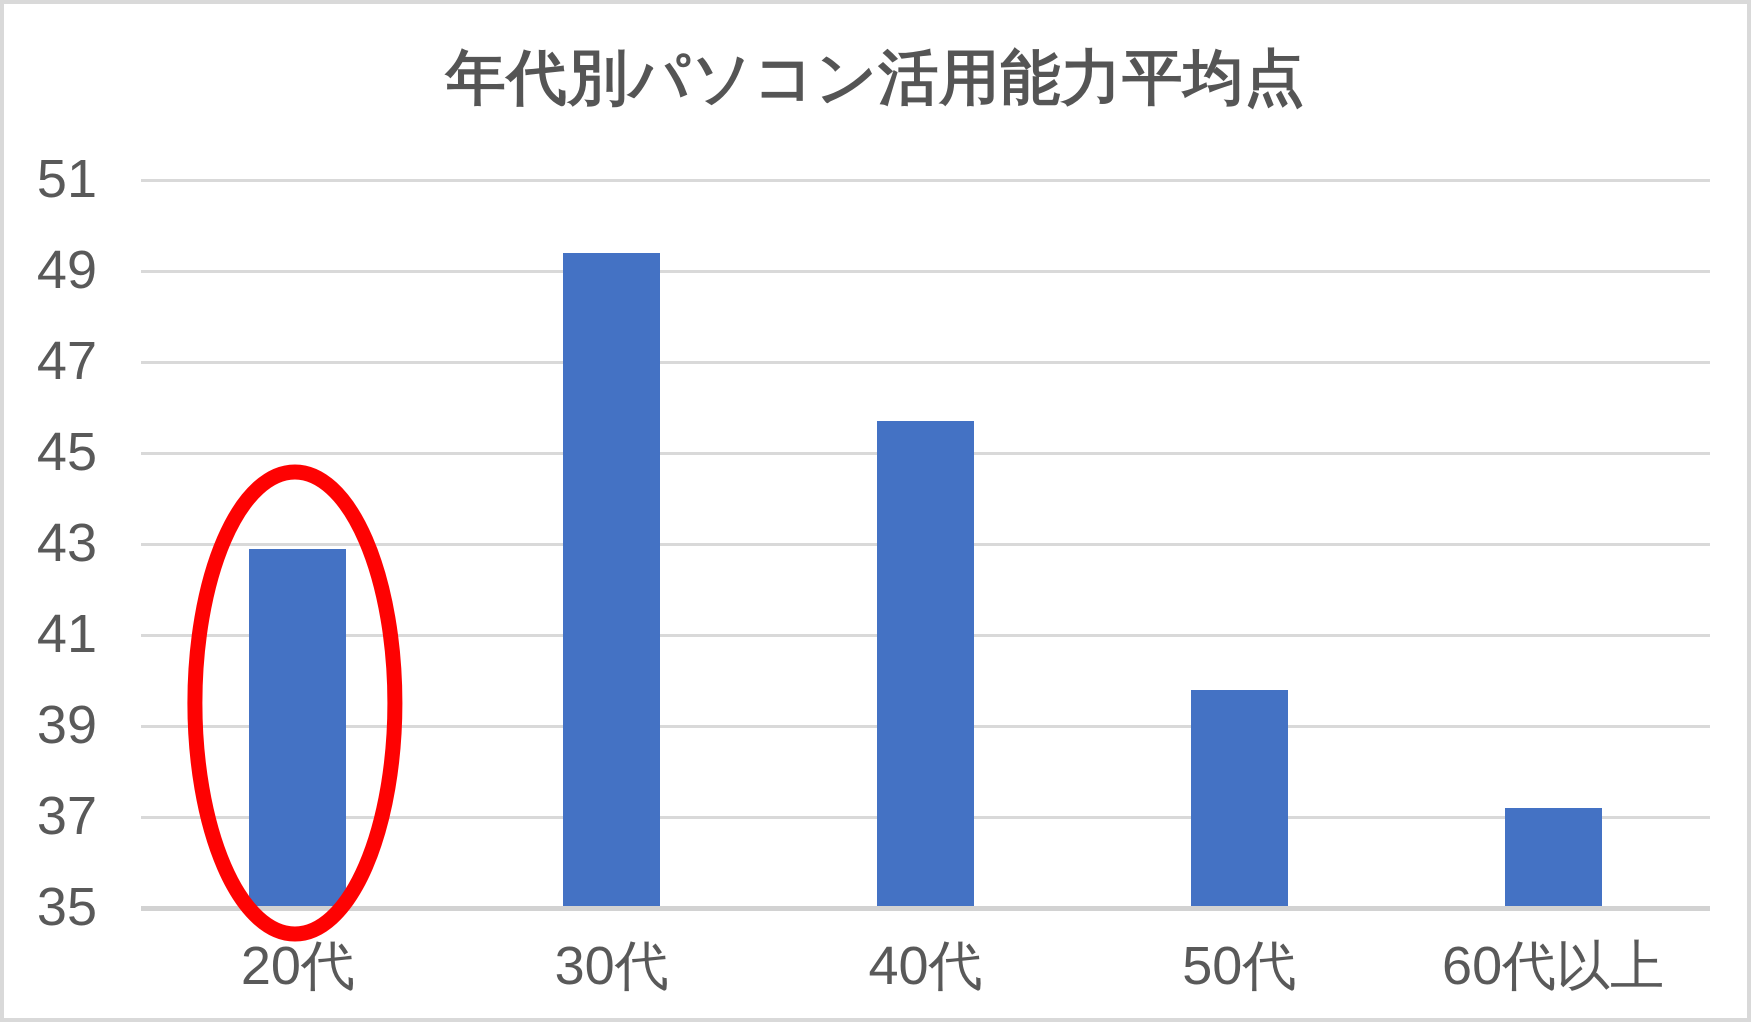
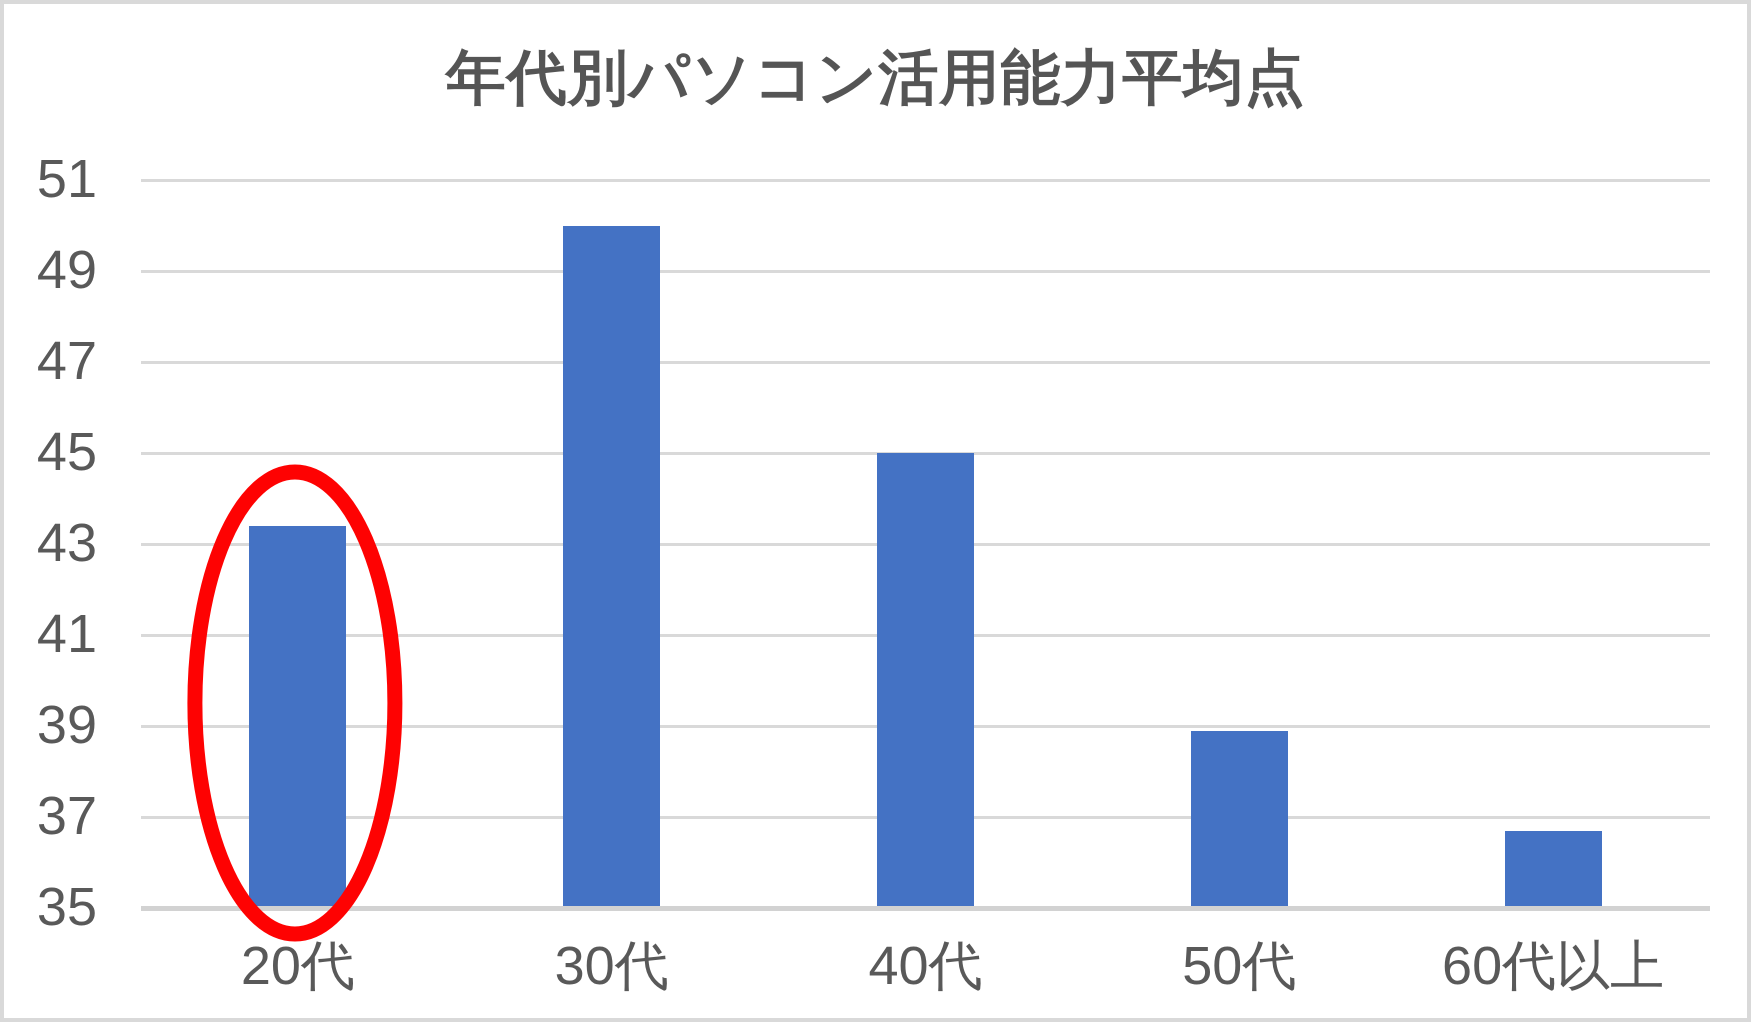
20代: 42.9 -> 43.4
30代: 49.4 -> 50.0
40代: 45.7 -> 45.0
50代: 39.8 -> 38.9
60代以上: 37.2 -> 36.7
